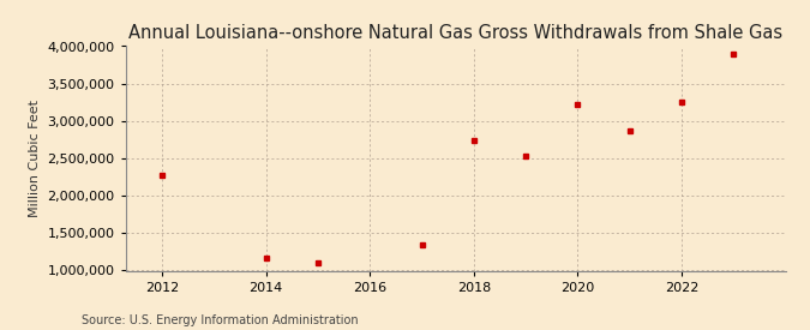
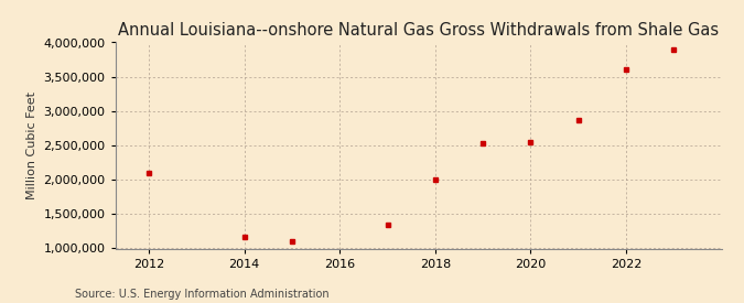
2012: 2,280,000 -> 2,100,000
2018: 2,740,000 -> 2,000,000
2020: 3,220,000 -> 2,550,000
2022: 3,260,000 -> 3,600,000
